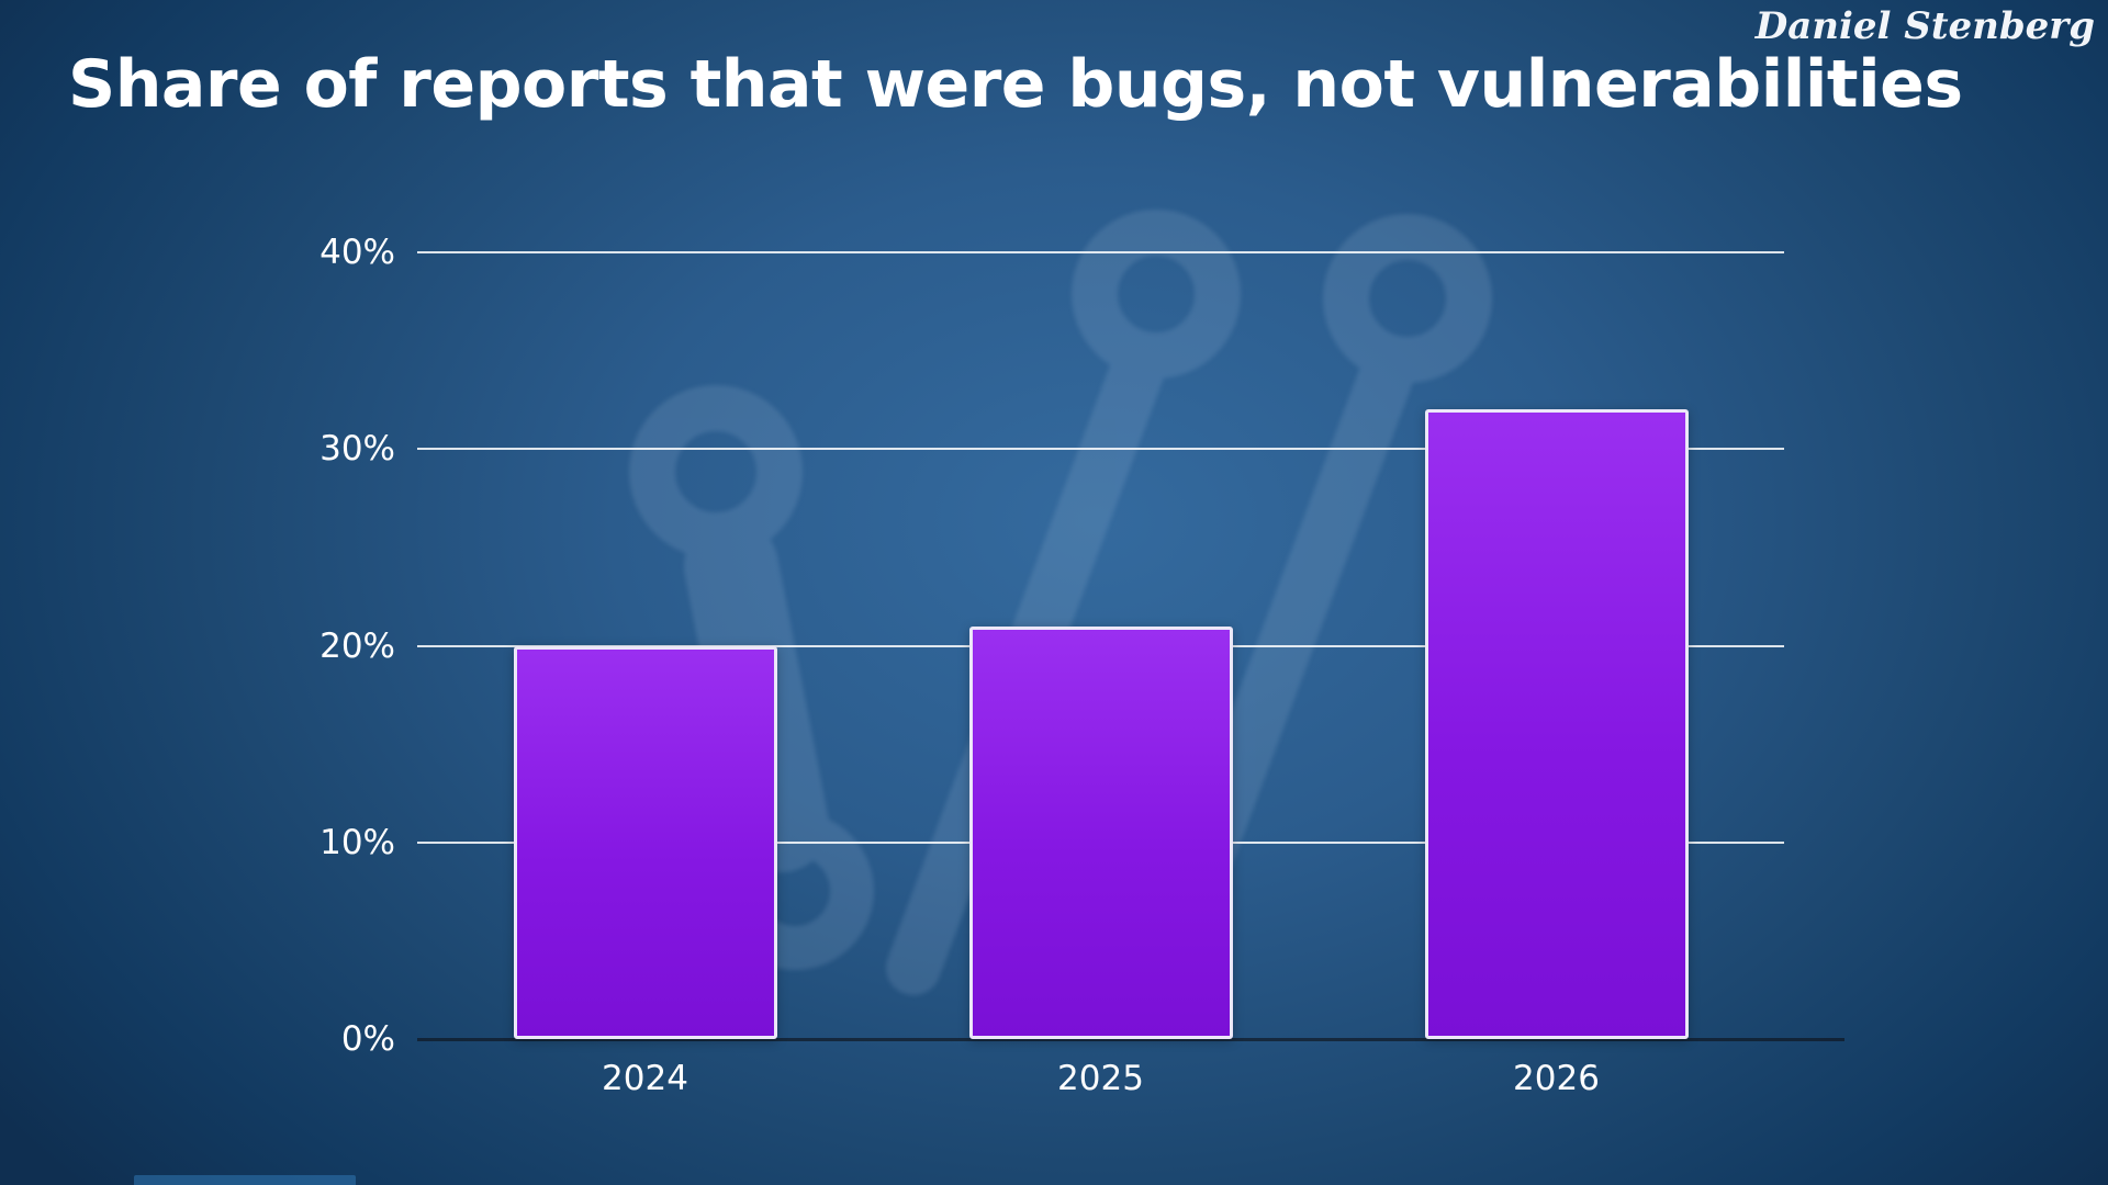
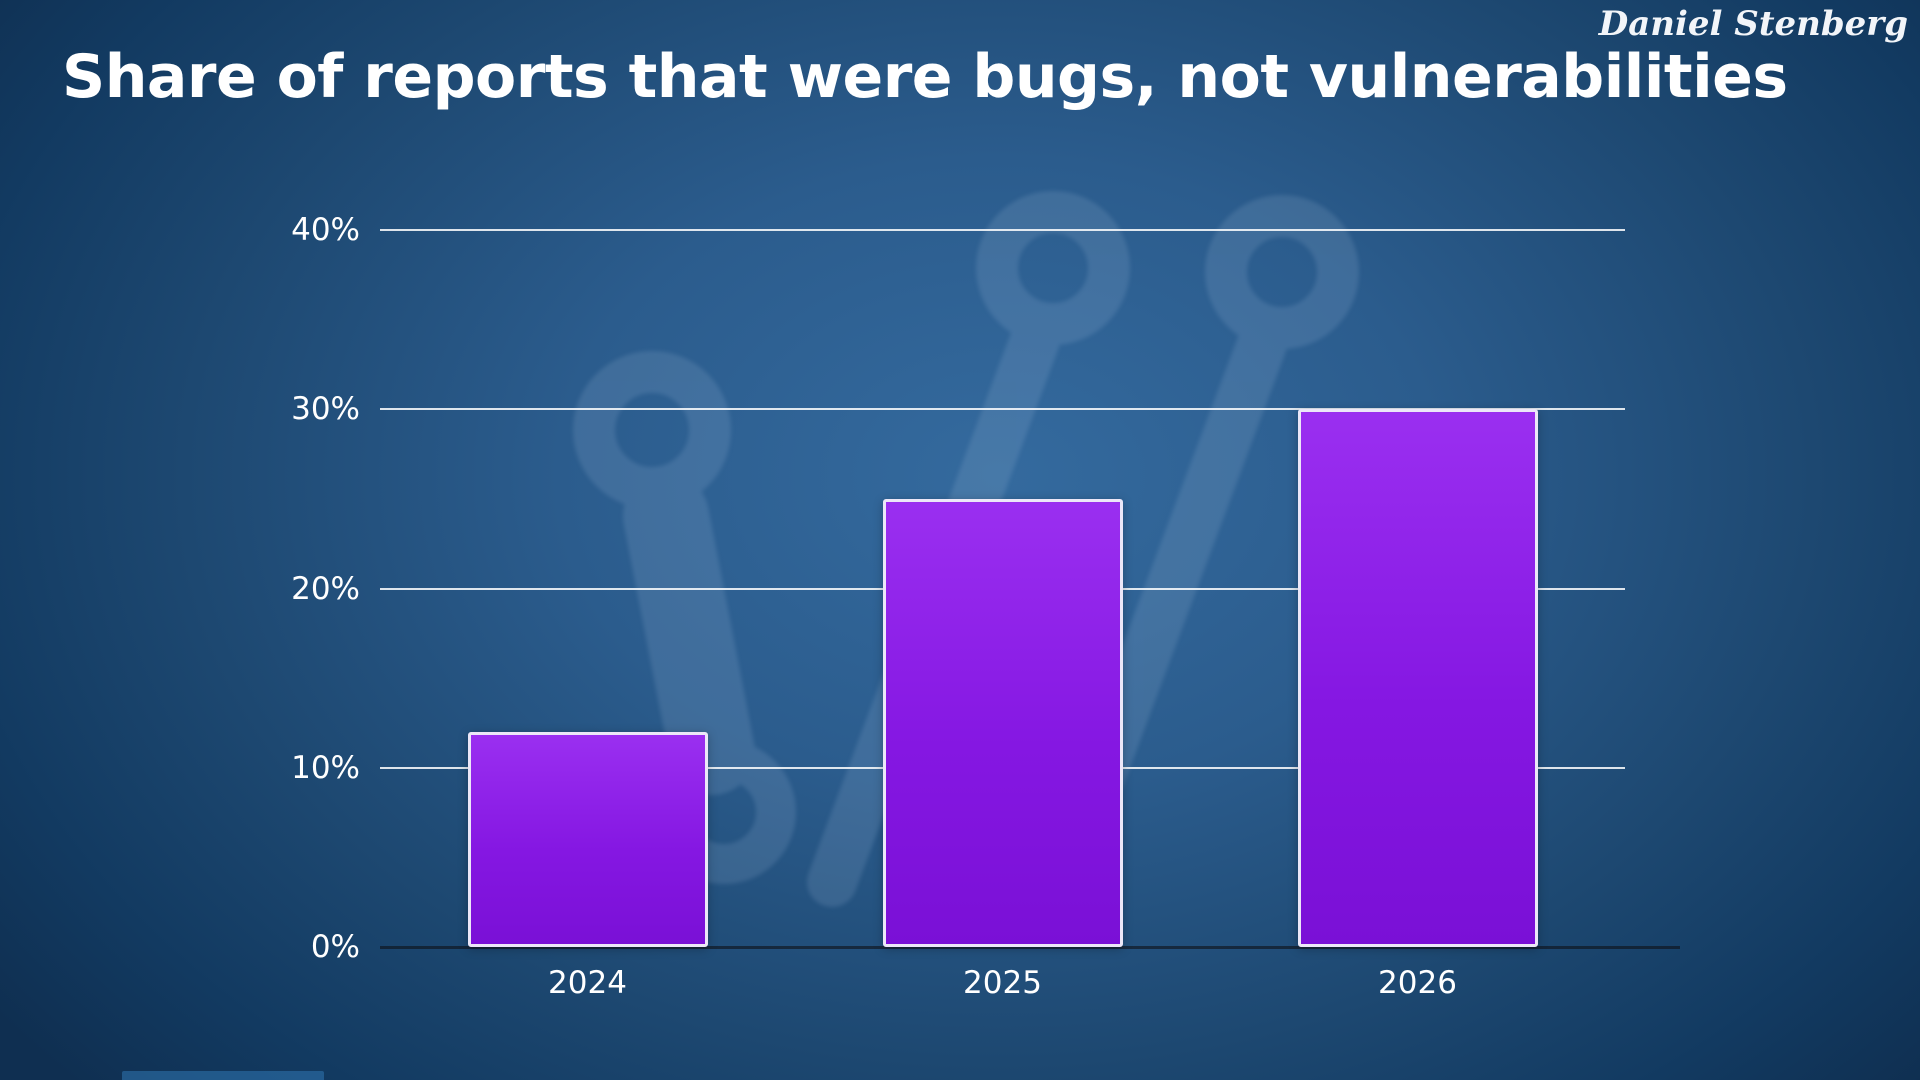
2024: 20% -> 12%
2025: 21% -> 25%
2026: 32% -> 30%
